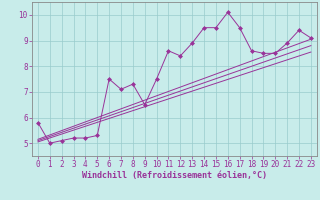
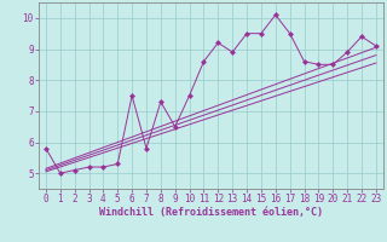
7: 7.1 -> 5.8
12: 8.4 -> 9.2
